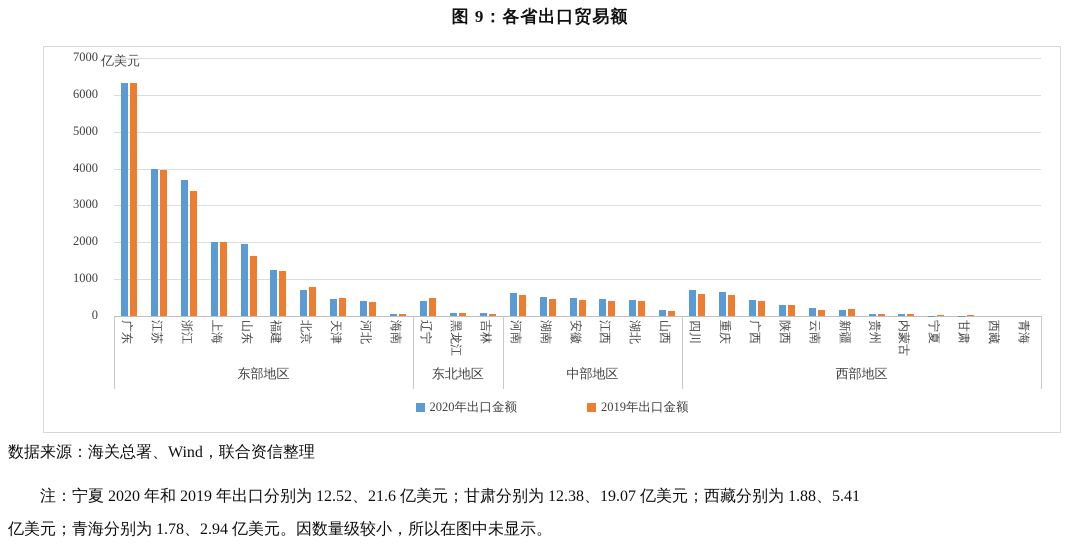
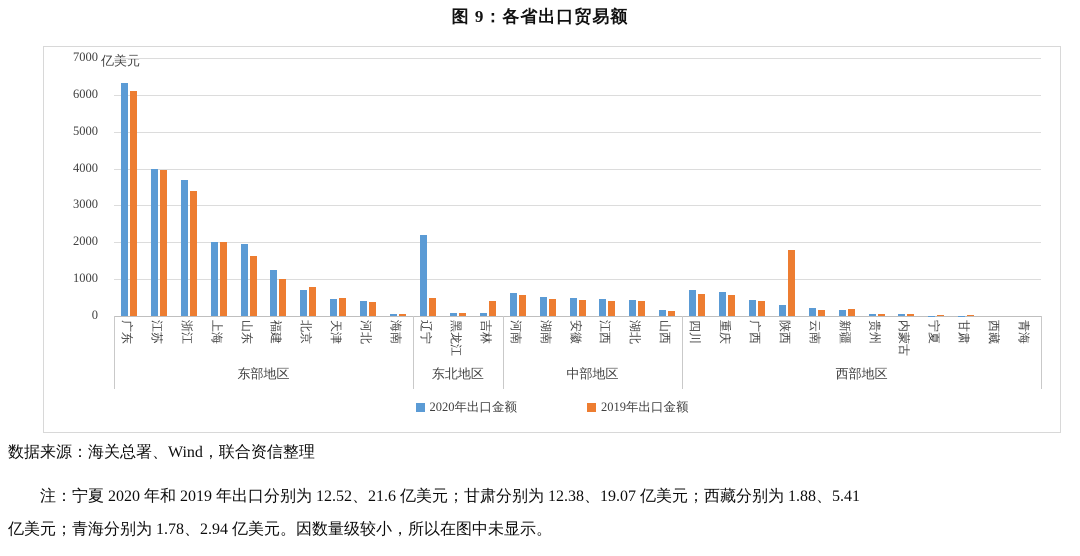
2019年出口金额/广东: 6300 -> 6100
2019年出口金额/福建: 1200 -> 1000
2020年出口金额/辽宁: 400 -> 2200
2019年出口金额/吉林: 100 -> 400
2019年出口金额/陕西: 300 -> 1800
